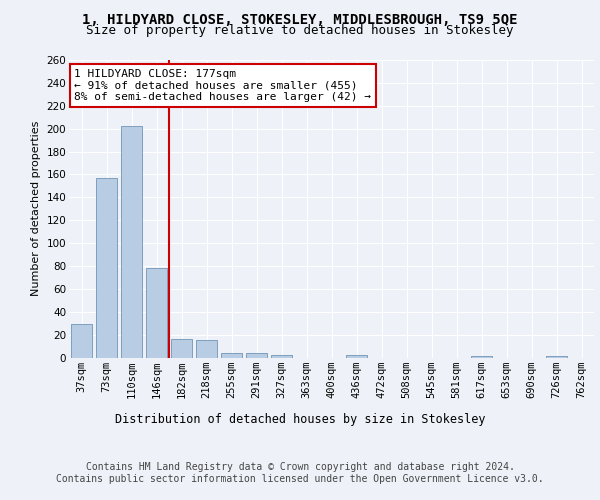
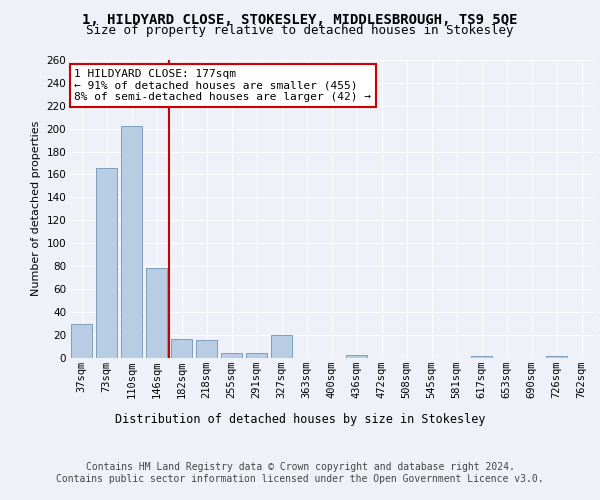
73sqm: 157 -> 166
327sqm: 2 -> 20
